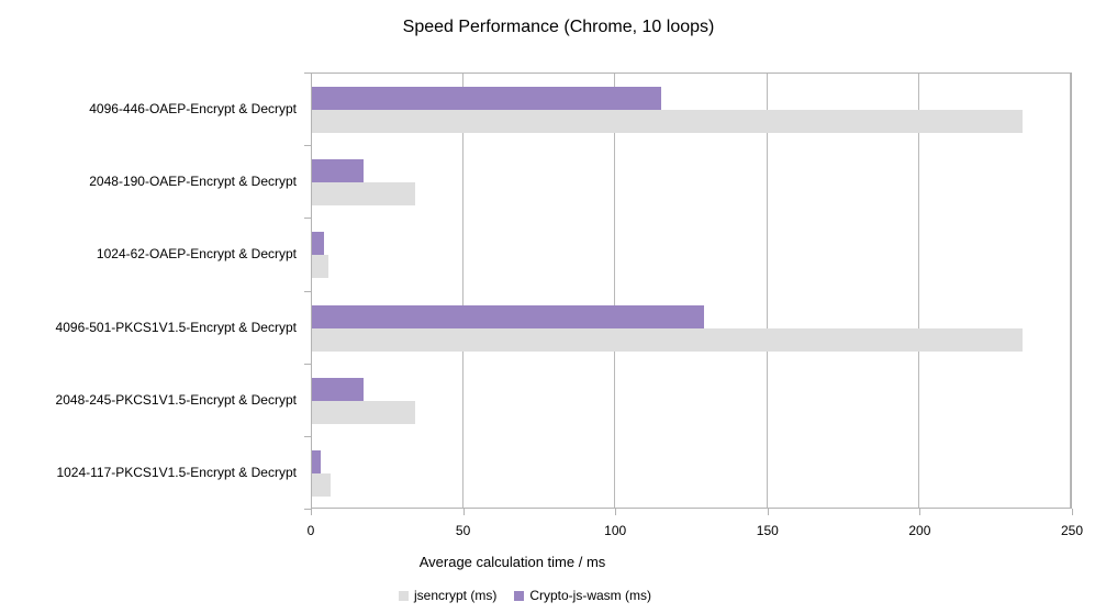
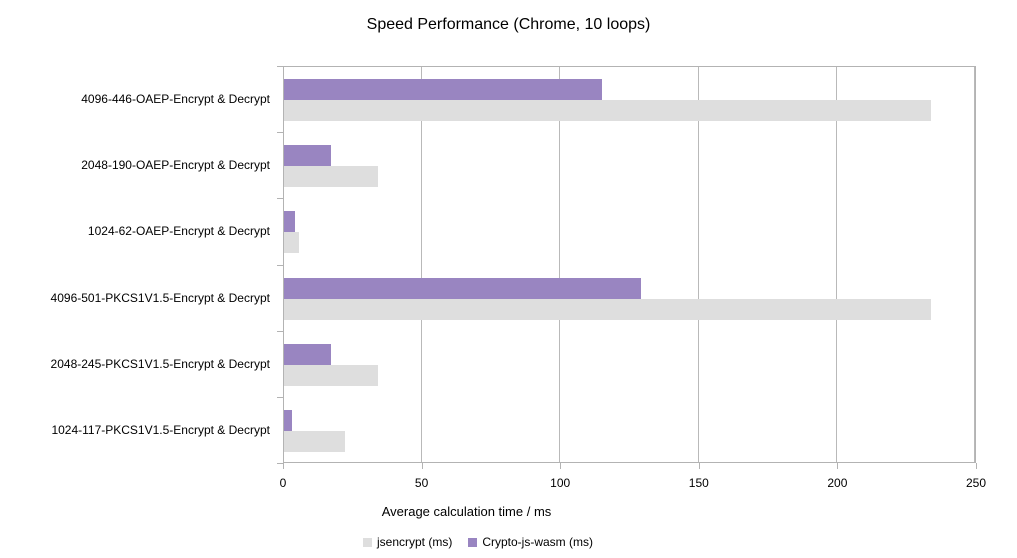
jsencrypt (ms)/1024-117-PKCS1V1.5-Encrypt & Decrypt: 6 -> 22
